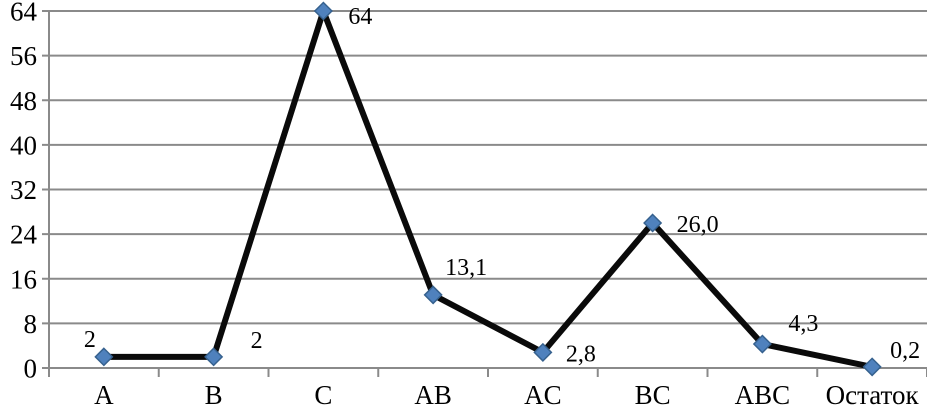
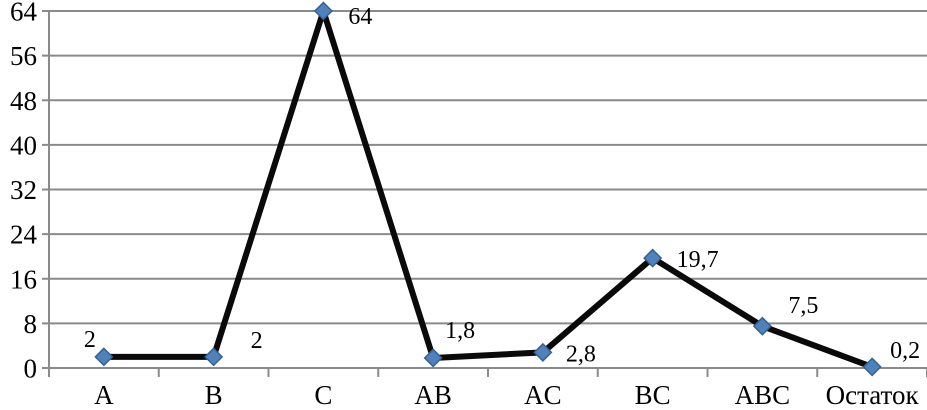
AB: 13,1 -> 1,8
BC: 26,0 -> 19,7
ABC: 4,3 -> 7,5
